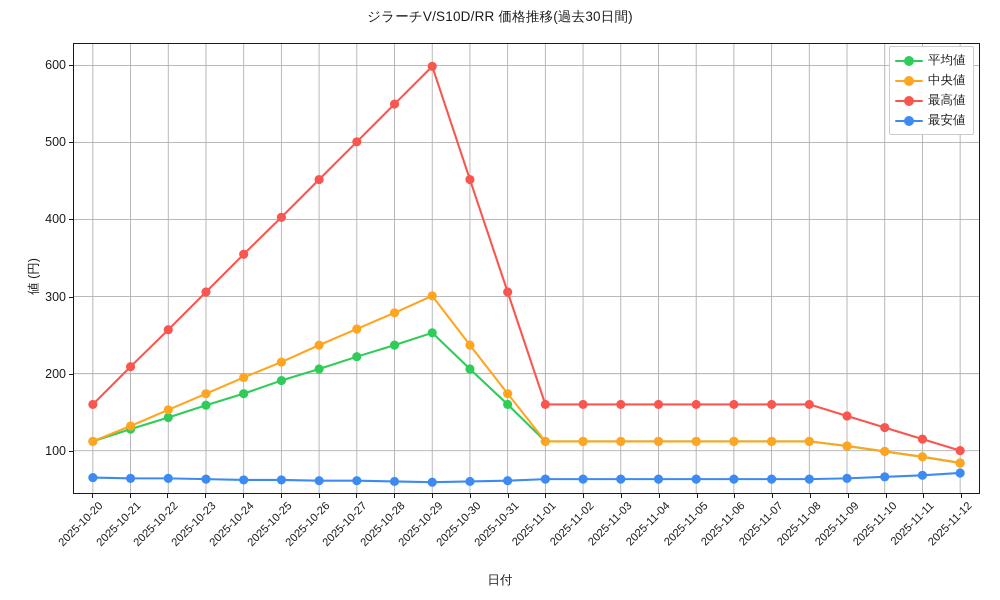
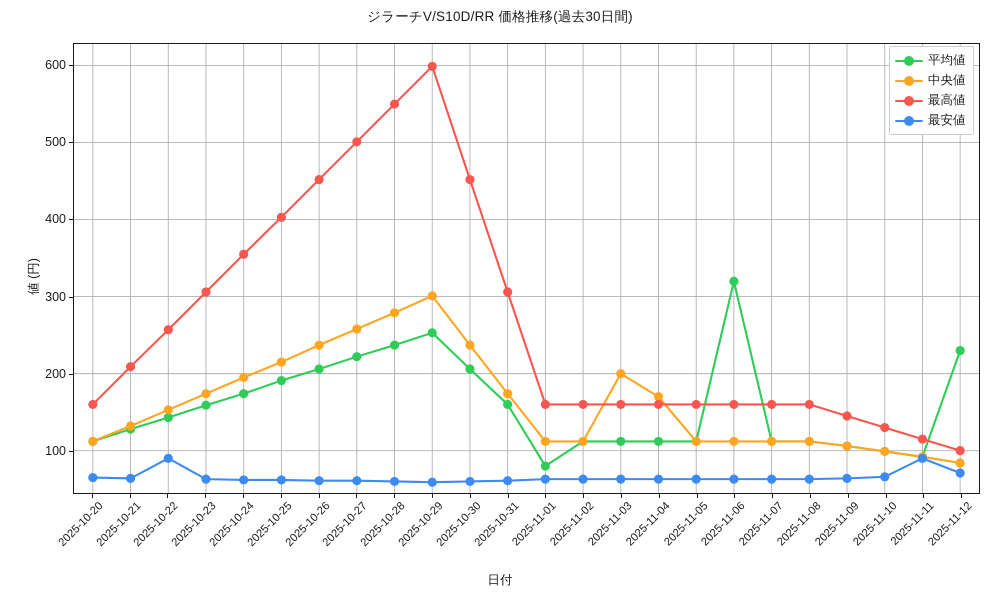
最安値/2025-10-22: 60 -> 90
平均値/2025-11-01: 110 -> 80
中央値/2025-11-03: 110 -> 200
中央値/2025-11-04: 110 -> 170
平均値/2025-11-06: 110 -> 320
最安値/2025-11-11: 70 -> 90
平均値/2025-11-12: 80 -> 230
